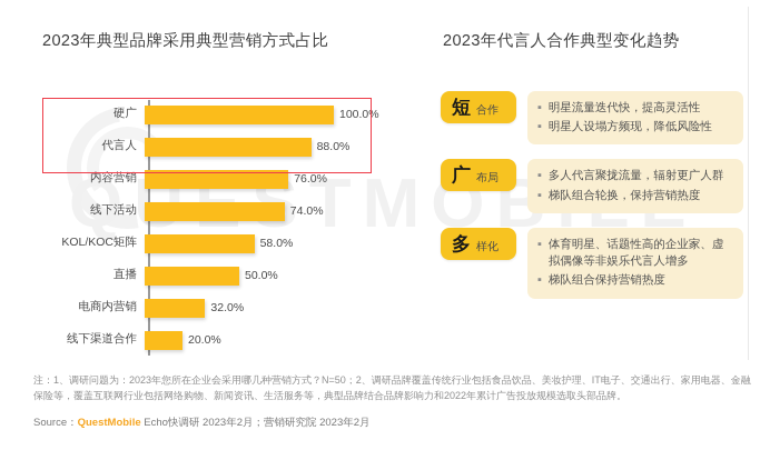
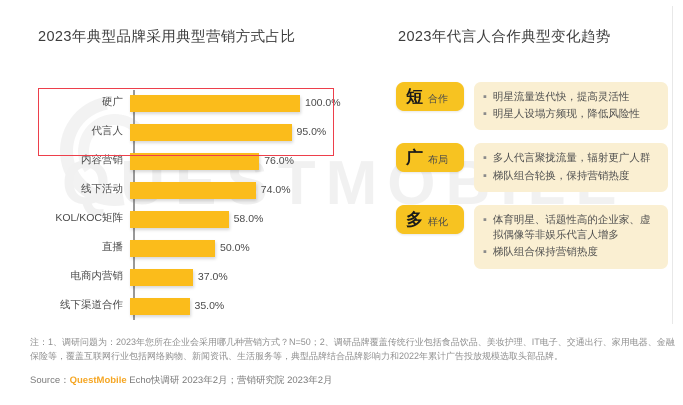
代言人: 88.0% -> 95.0%
电商内营销: 32.0% -> 37.0%
线下渠道合作: 20.0% -> 35.0%
